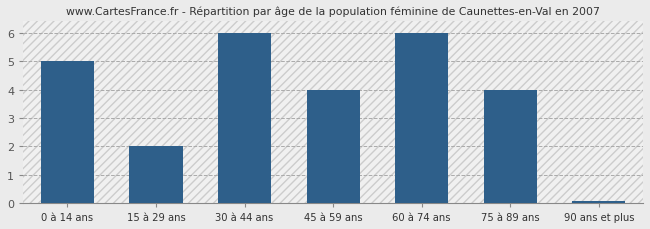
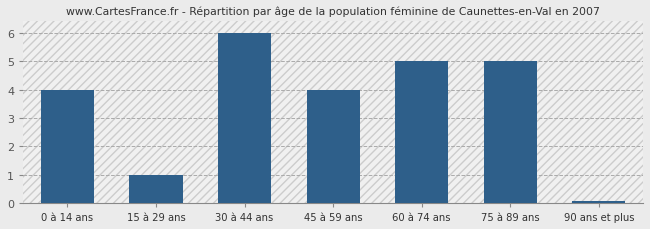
0 à 14 ans: 5.00 -> 4.00
15 à 29 ans: 2.00 -> 1.00
60 à 74 ans: 6.00 -> 5.00
75 à 89 ans: 4.00 -> 5.00
